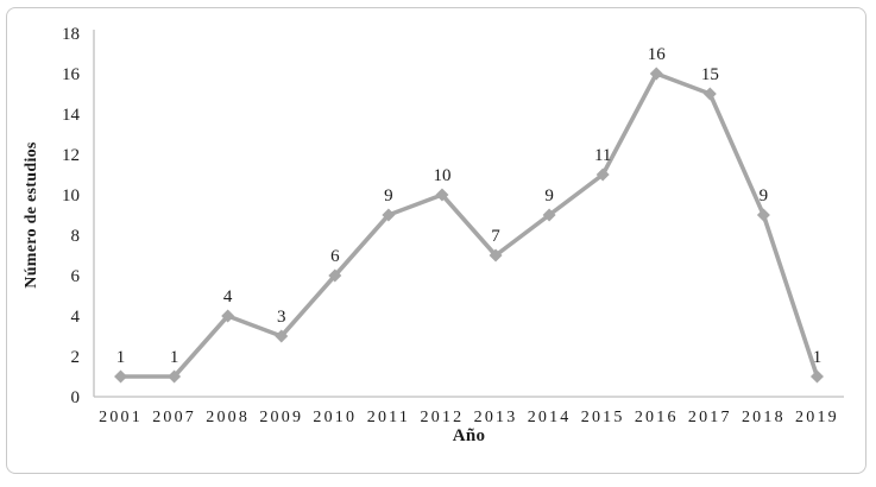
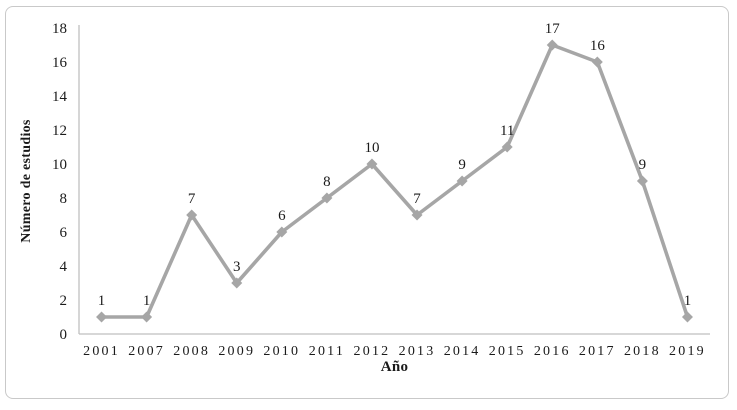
2008: 4 -> 7
2011: 9 -> 8
2016: 16 -> 17
2017: 15 -> 16
